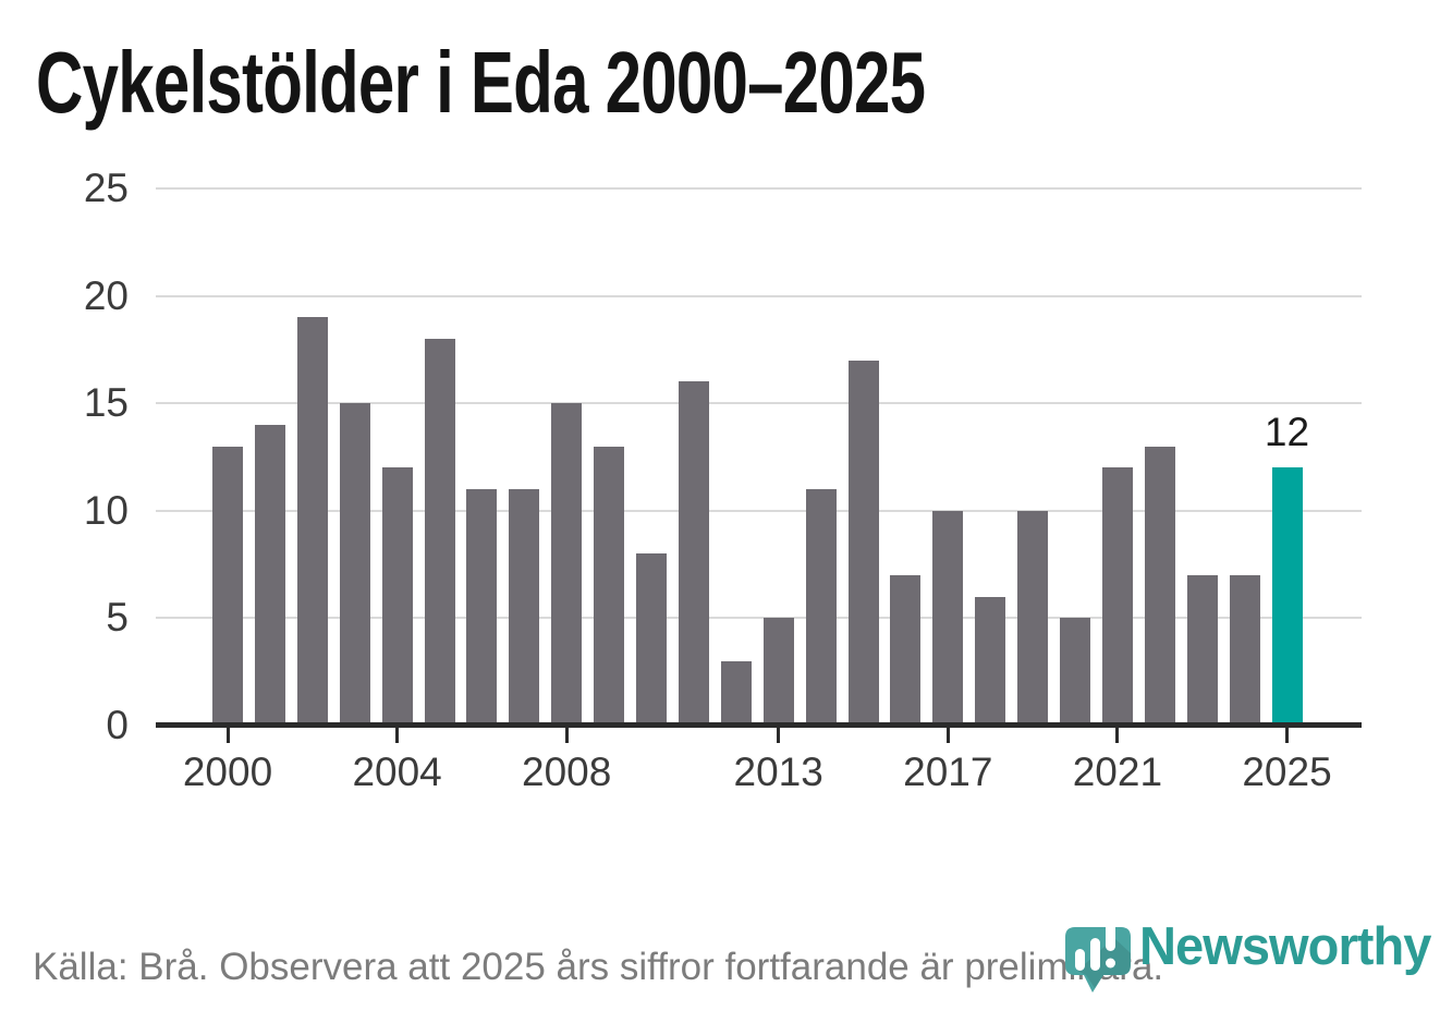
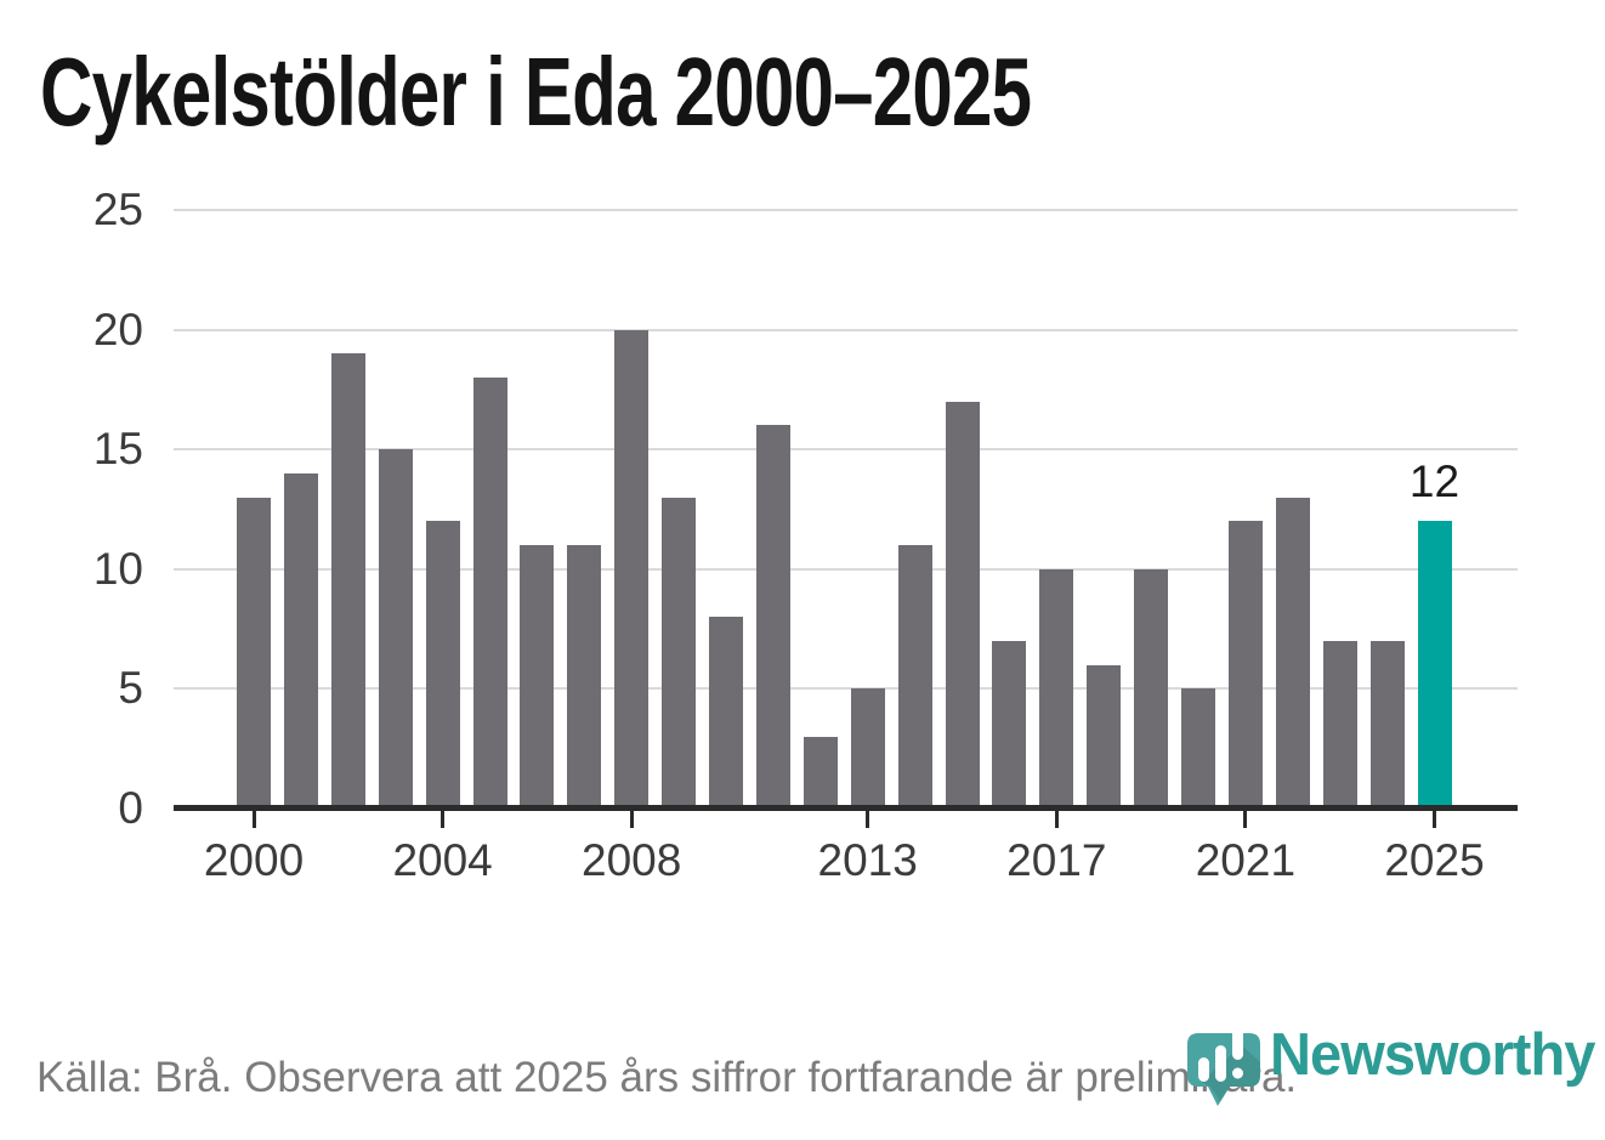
2008: 15 -> 20
